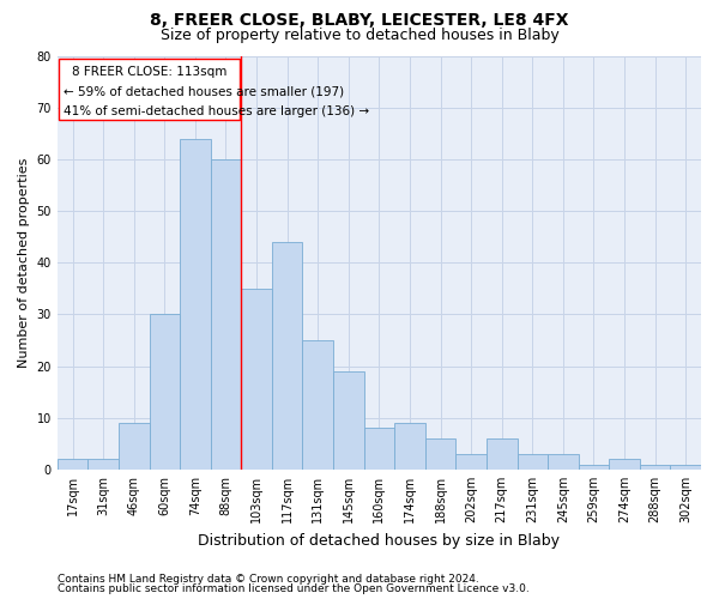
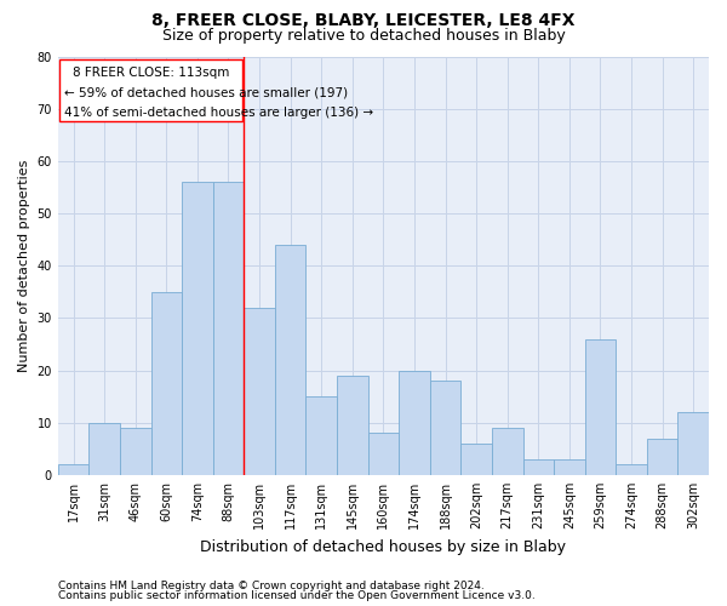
31sqm: 2 -> 10
60sqm: 30 -> 35
74sqm: 64 -> 56
88sqm: 60 -> 56
103sqm: 35 -> 32
131sqm: 25 -> 15
174sqm: 9 -> 20
188sqm: 6 -> 18
202sqm: 3 -> 6
217sqm: 6 -> 9
259sqm: 1 -> 26
288sqm: 1 -> 7
302sqm: 1 -> 12
